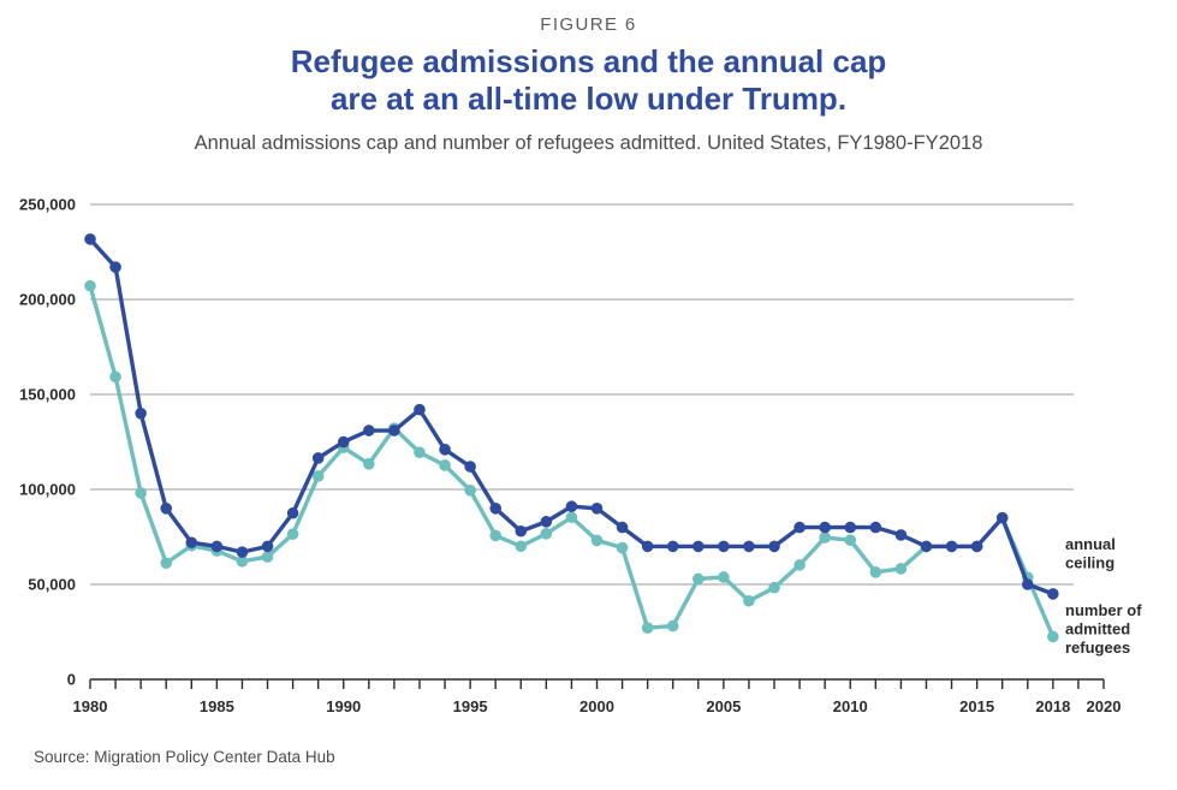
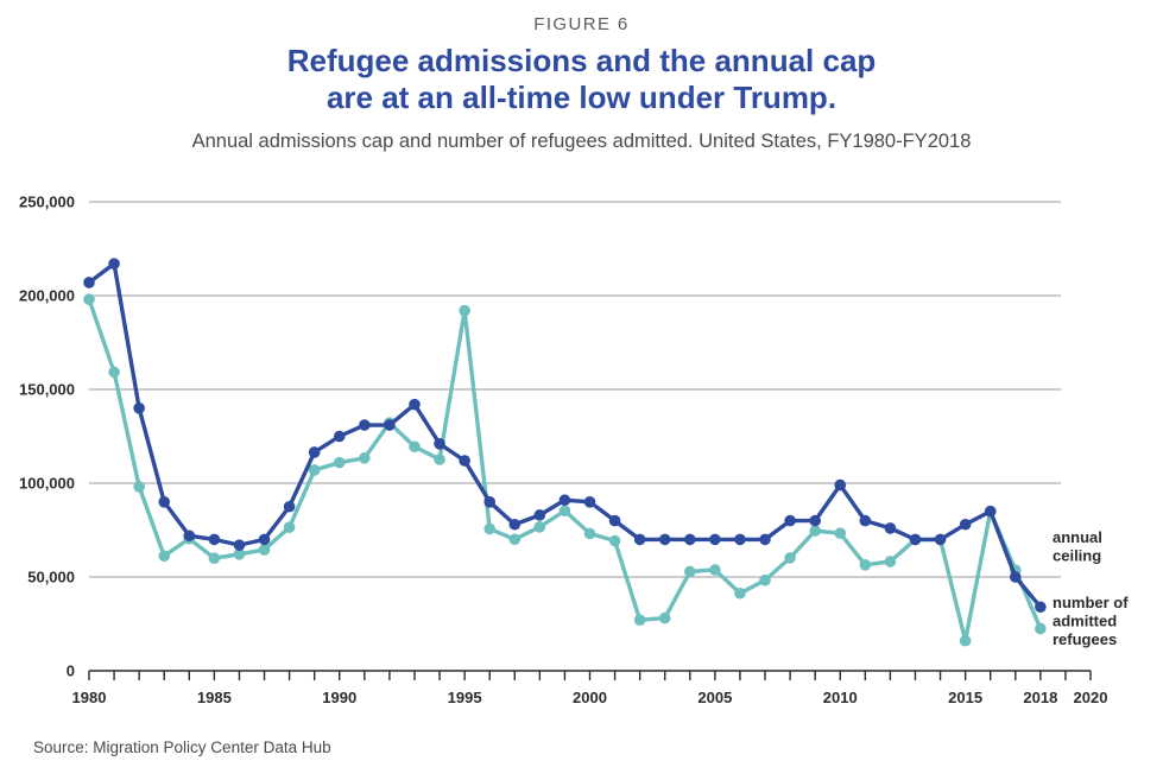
annual ceiling/1980: 232000 -> 207000
number of admitted refugees/1980: 207000 -> 198000
number of admitted refugees/1985: 68000 -> 60000
number of admitted refugees/1990: 122000 -> 111000
number of admitted refugees/1995: 99000 -> 192000
annual ceiling/2010: 80000 -> 99000
annual ceiling/2015: 70000 -> 78000
number of admitted refugees/2015: 70000 -> 16000
annual ceiling/2018: 45000 -> 34000
